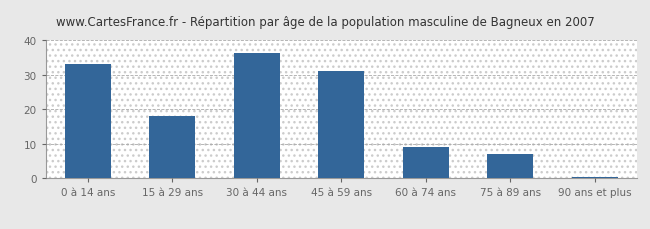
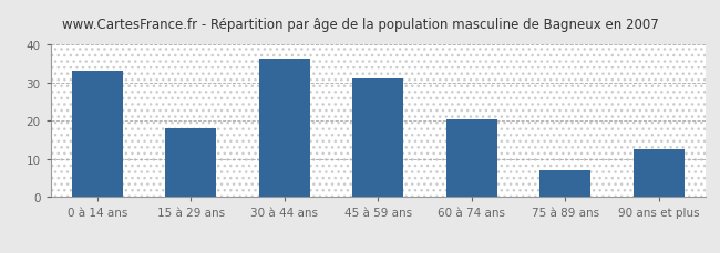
60 à 74 ans: 9.2 -> 20.5
90 ans et plus: 0.4 -> 12.5
